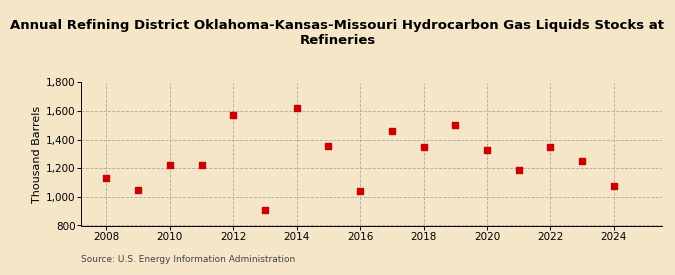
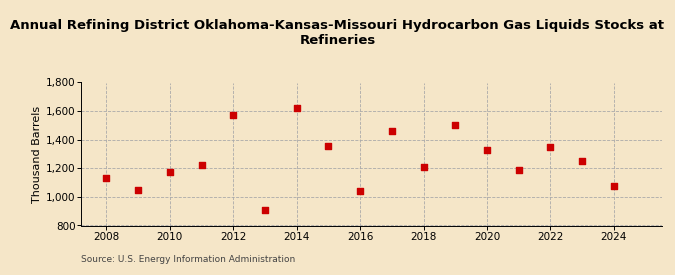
2010: 1,220 -> 1,180
2018: 1,350 -> 1,210
